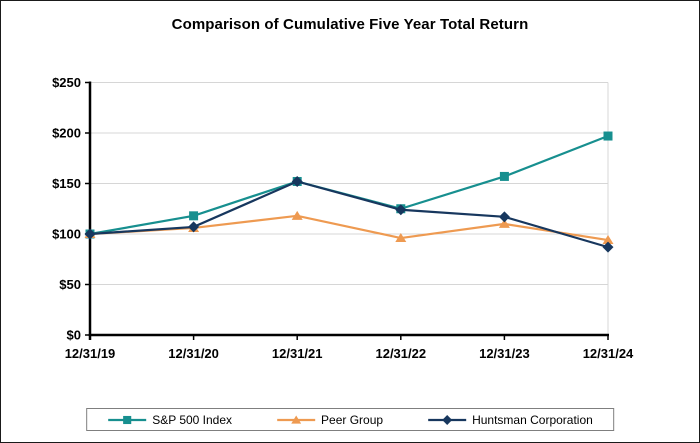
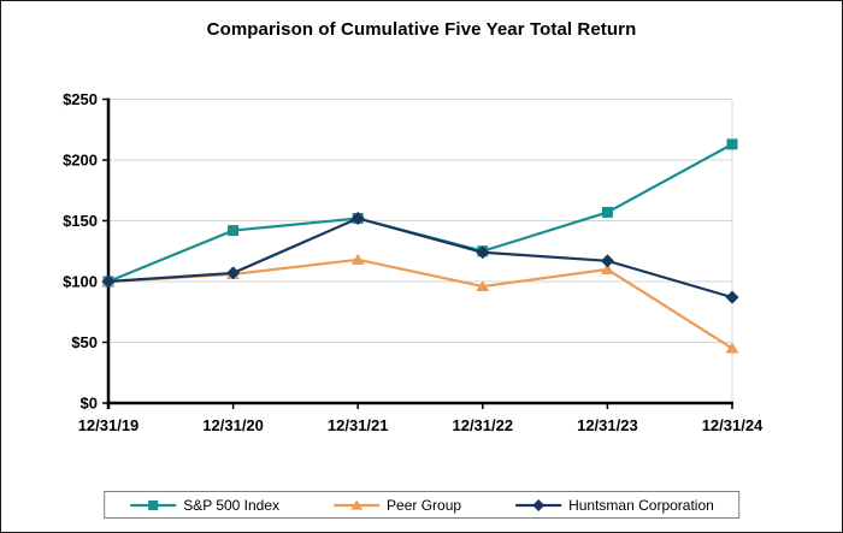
S&P 500 Index/12/31/20: $118 -> $142
S&P 500 Index/12/31/24: $197 -> $213
Peer Group/12/31/24: $94 -> $45
